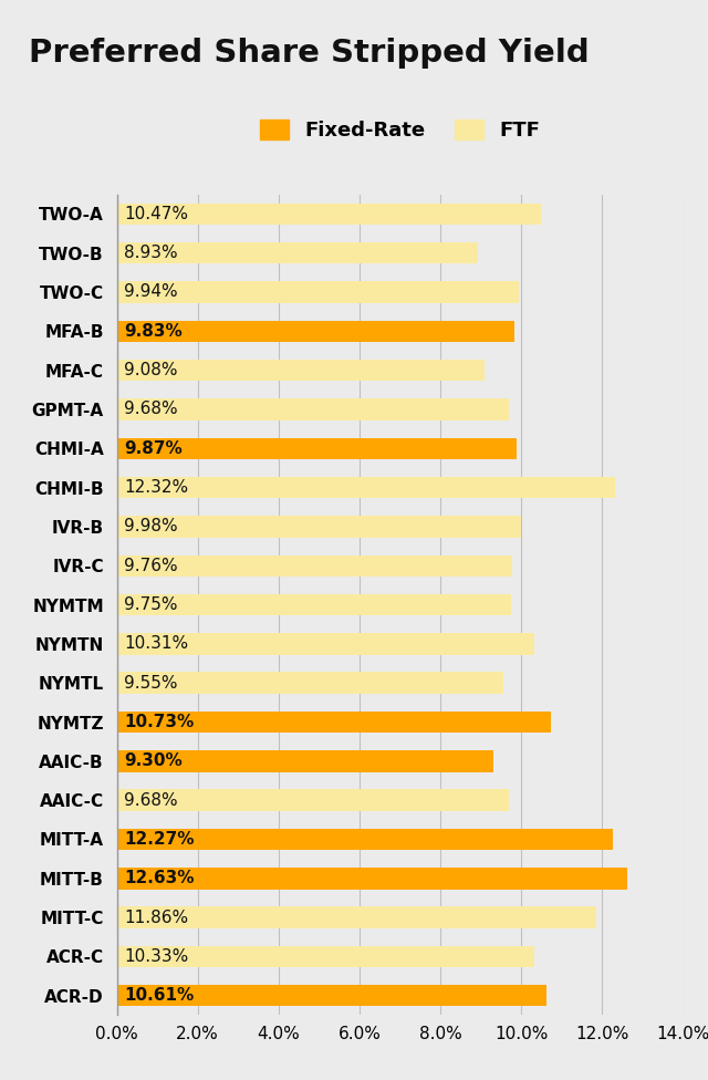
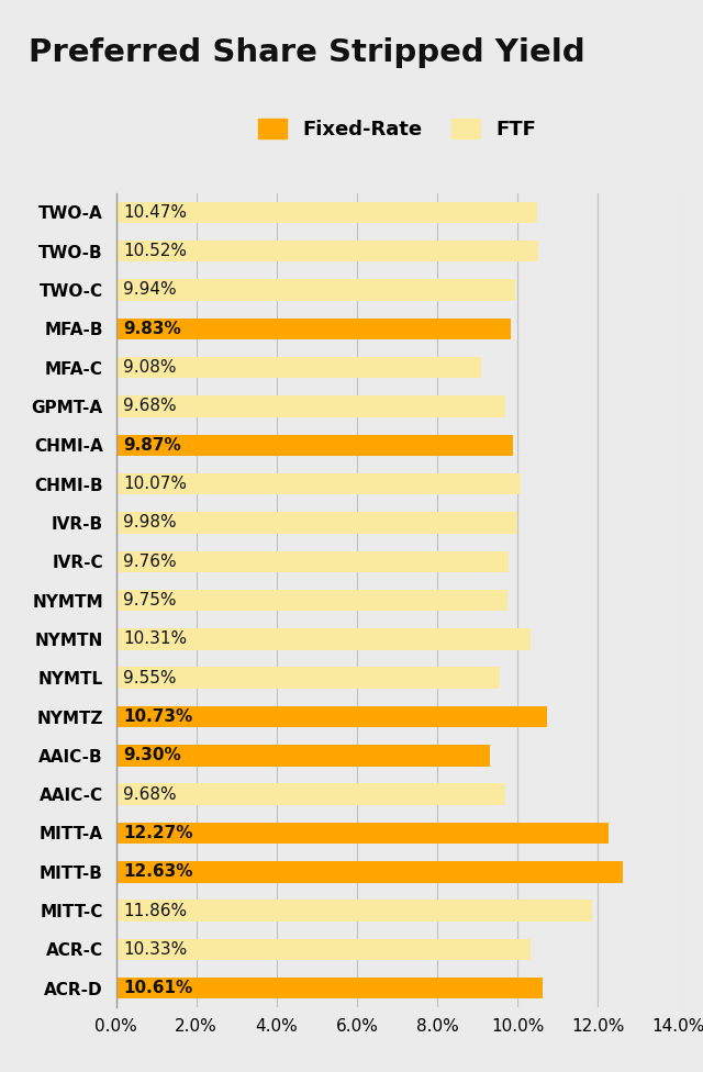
TWO-B: 8.93% -> 10.52%
CHMI-B: 12.32% -> 10.07%
